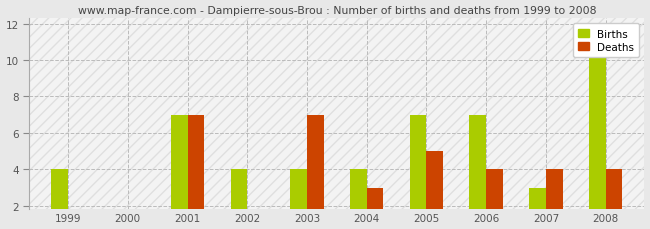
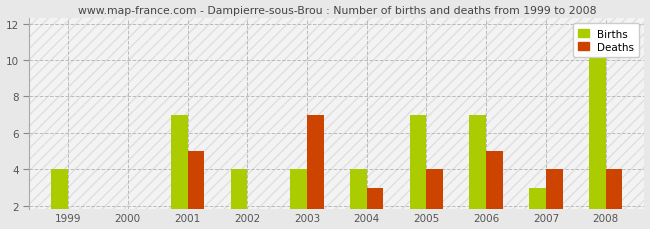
Deaths/2001: 7 -> 5
Deaths/2005: 5 -> 4
Deaths/2006: 4 -> 5
